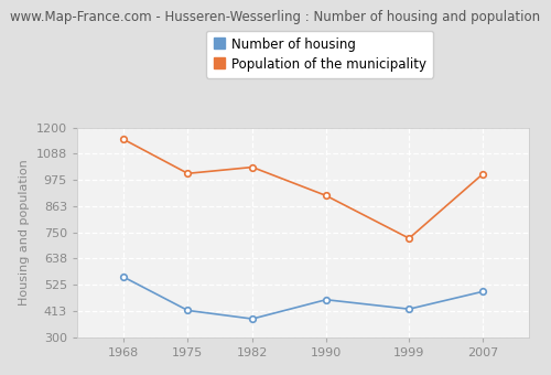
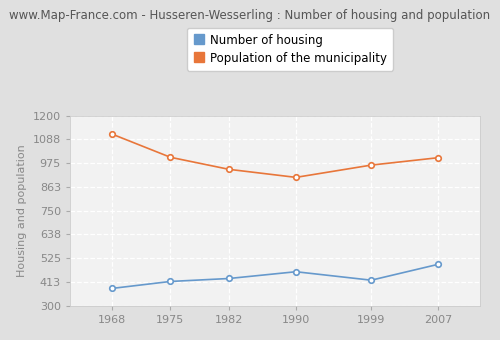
Number of housing/1968: 560 -> 383
Population of the municipality/1968: 1150 -> 1113
Number of housing/1982: 380 -> 430
Population of the municipality/1982: 1030 -> 946
Population of the municipality/1999: 725 -> 966
